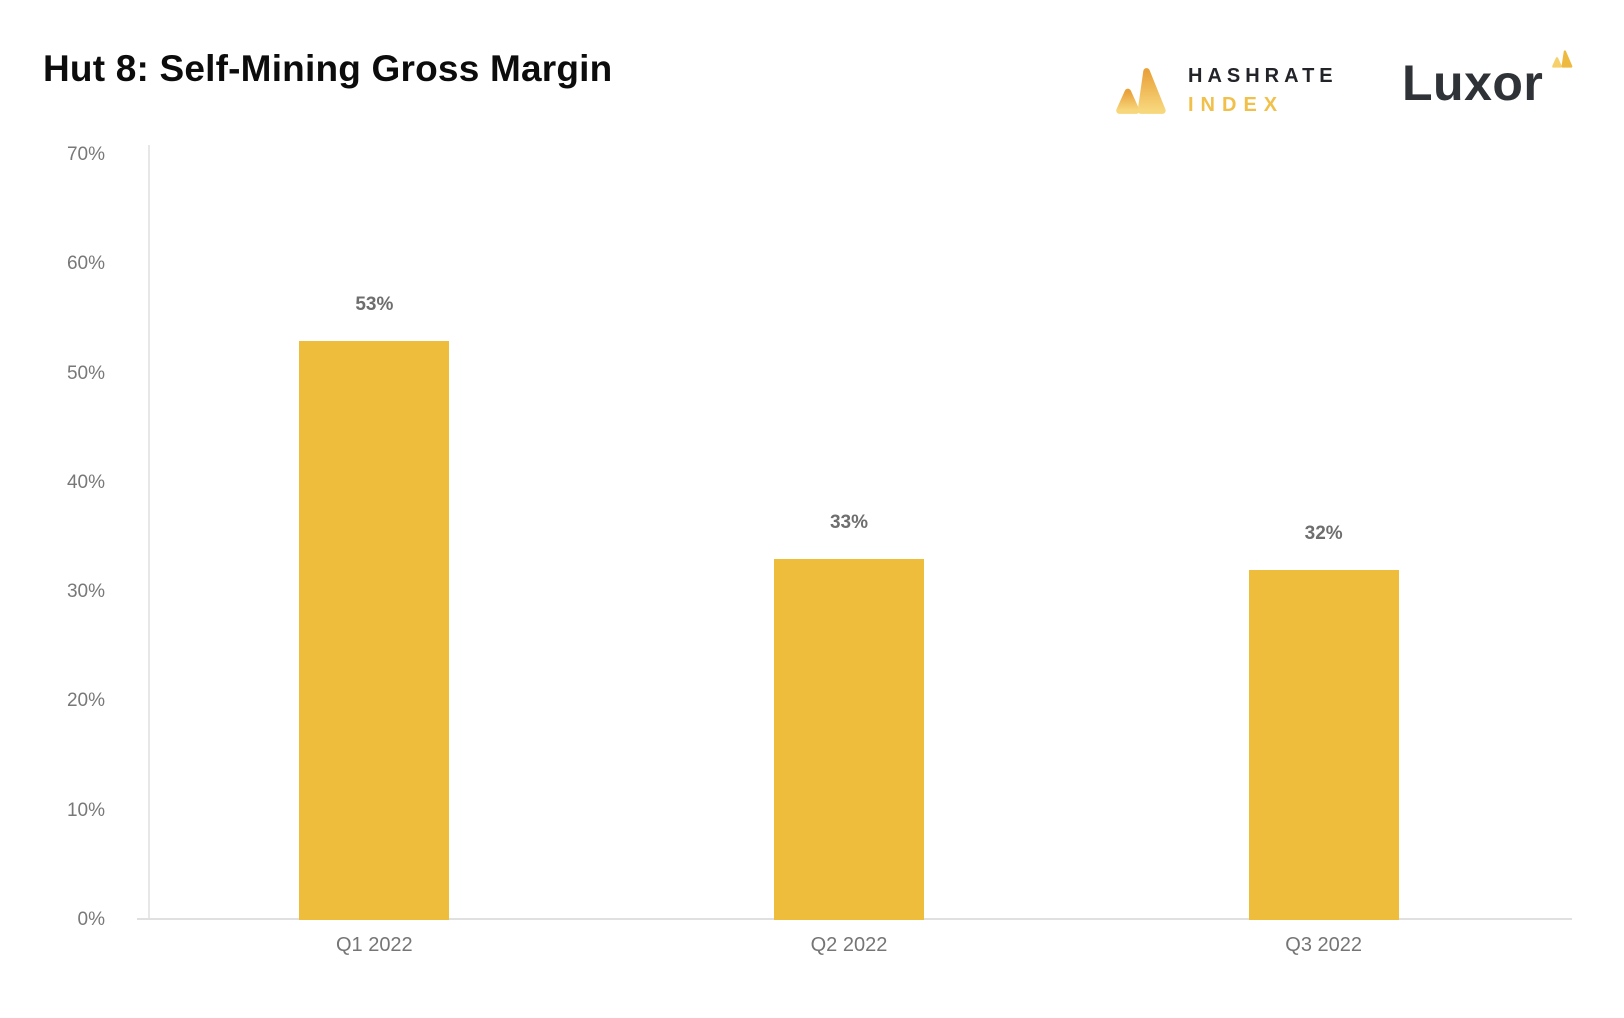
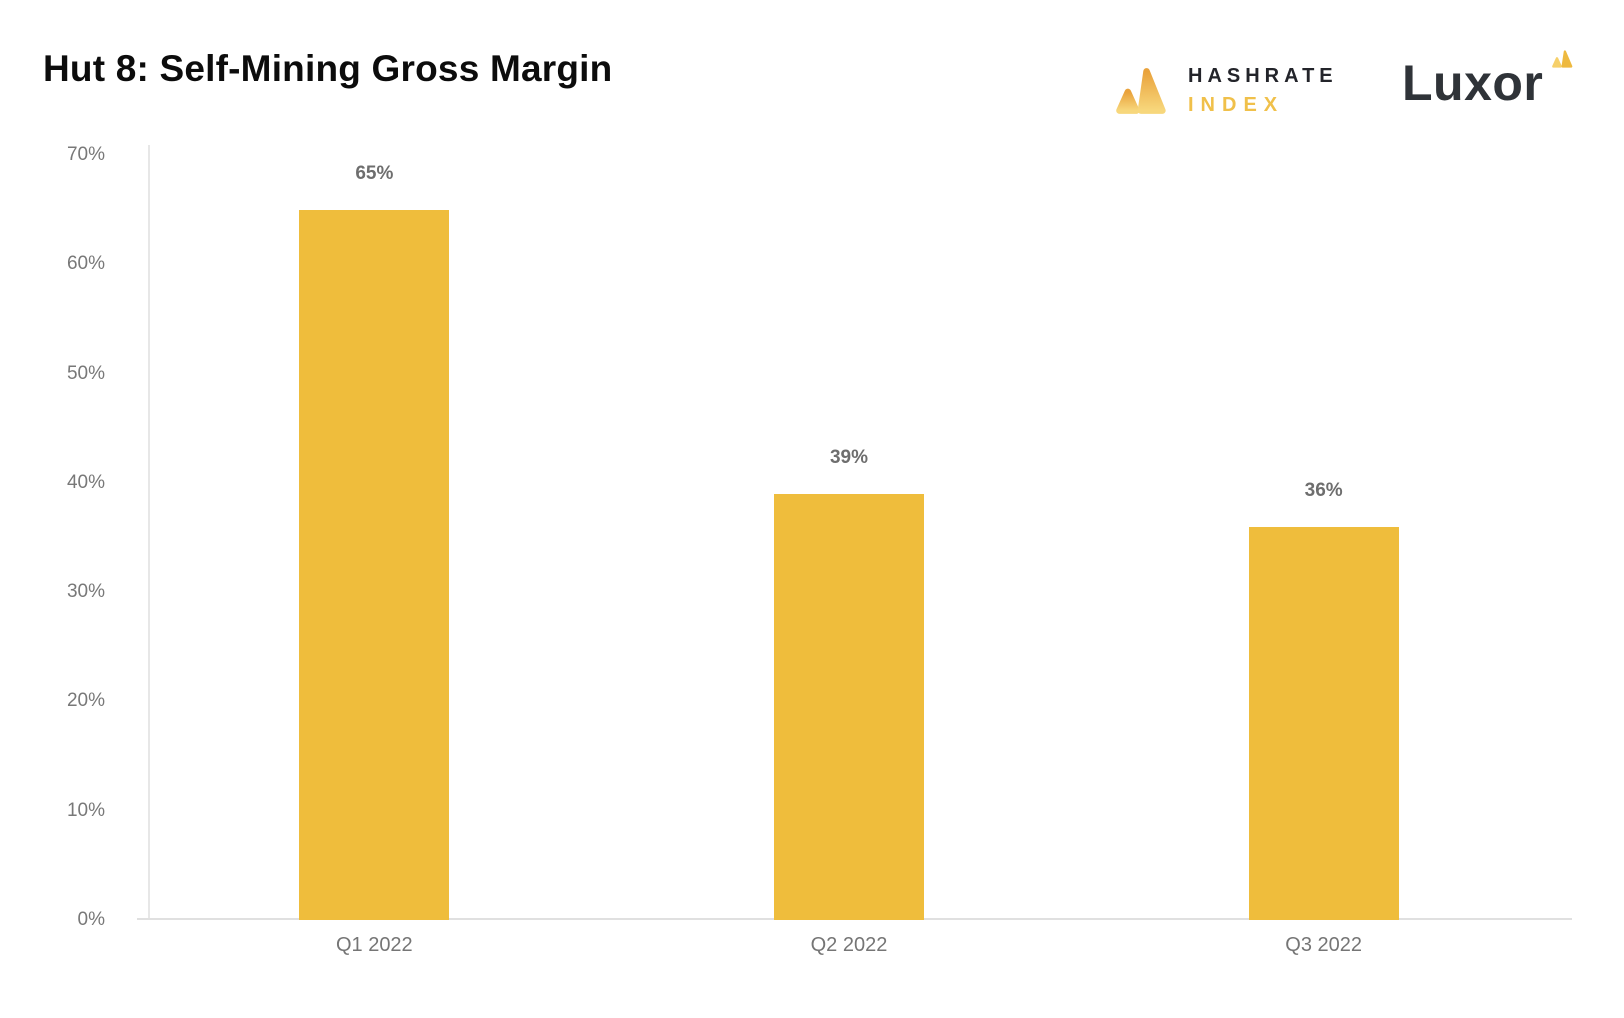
Q1 2022: 53% -> 65%
Q2 2022: 33% -> 39%
Q3 2022: 32% -> 36%
